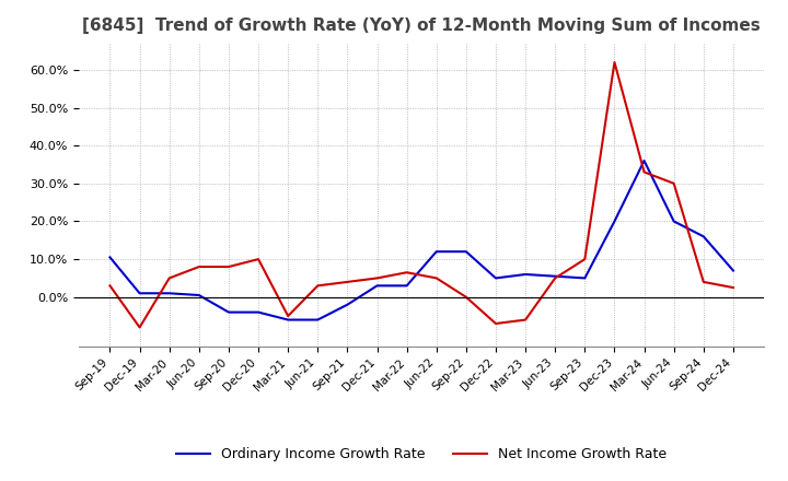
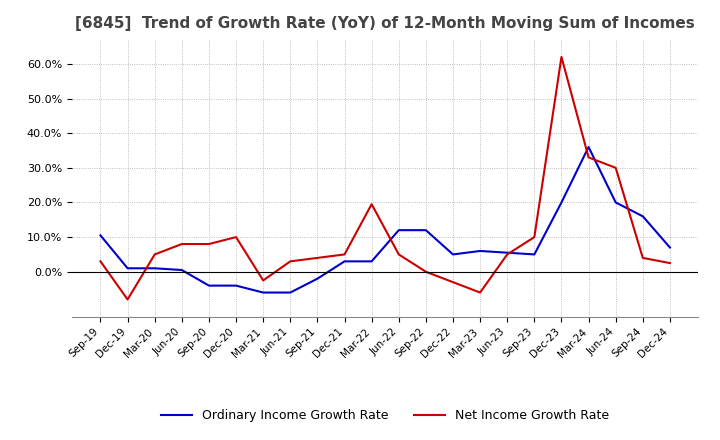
Net Income Growth Rate/Mar-21: -5.0% -> -2.5%
Net Income Growth Rate/Mar-22: 6.5% -> 19.5%
Net Income Growth Rate/Dec-22: -7.0% -> -3.0%
